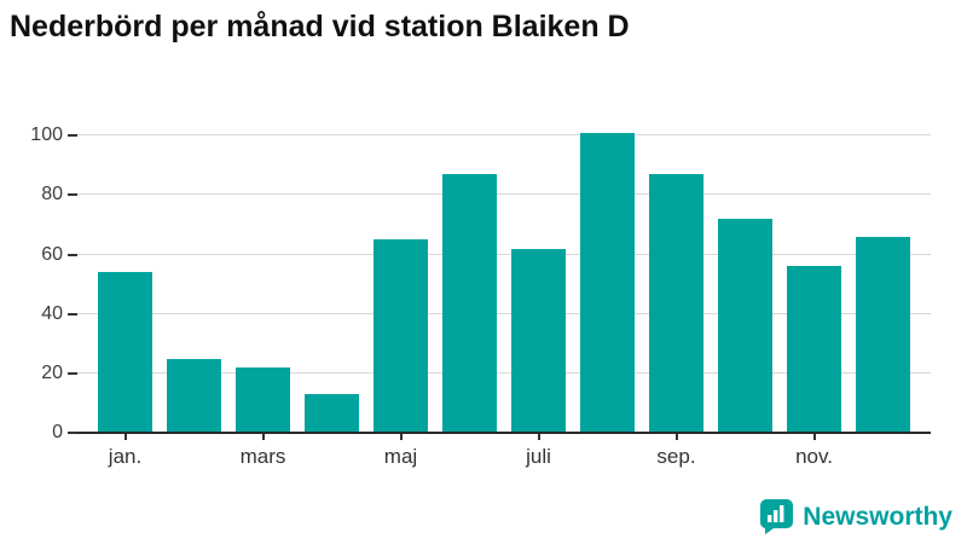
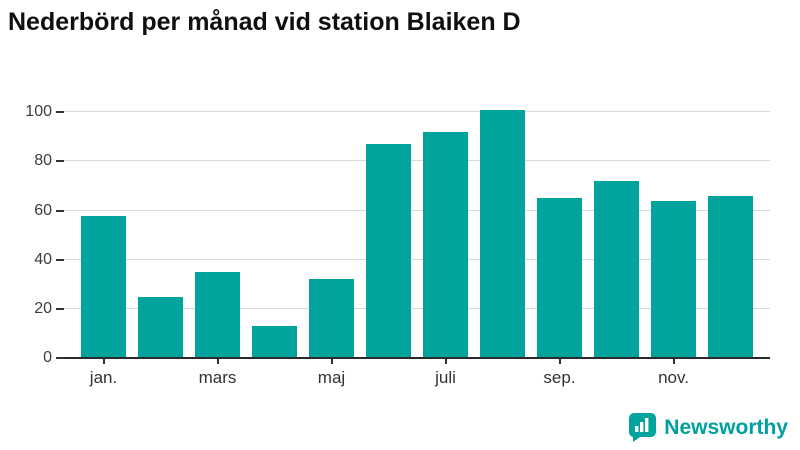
jan.: 54 -> 58
mars: 22 -> 35
maj: 65 -> 32
juli: 62 -> 92
sep.: 87 -> 65
nov.: 56 -> 64
